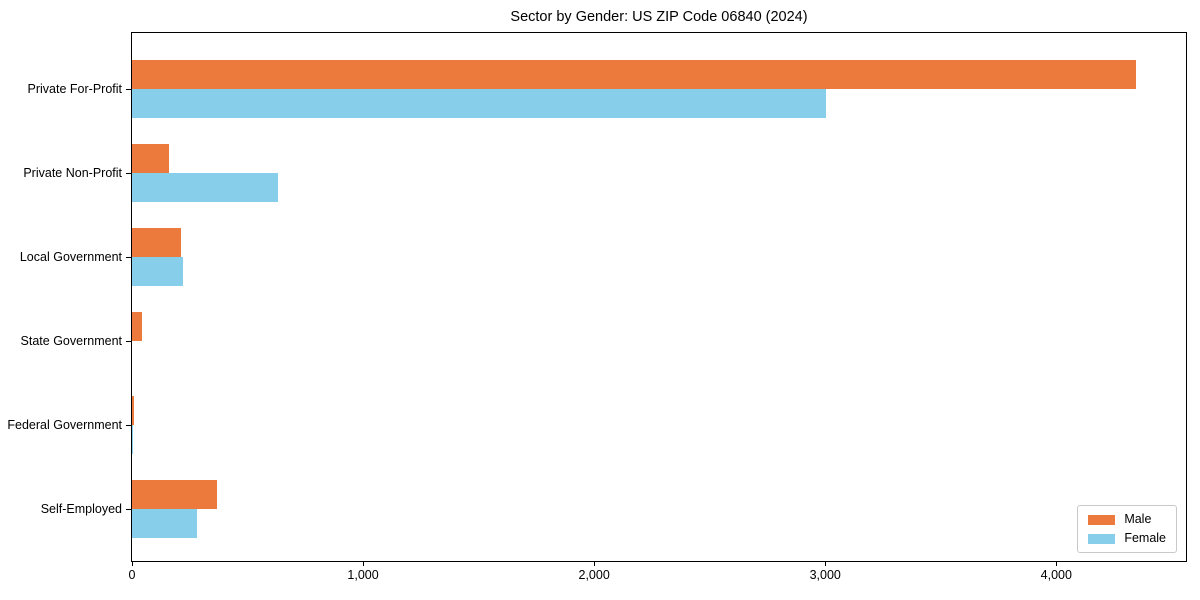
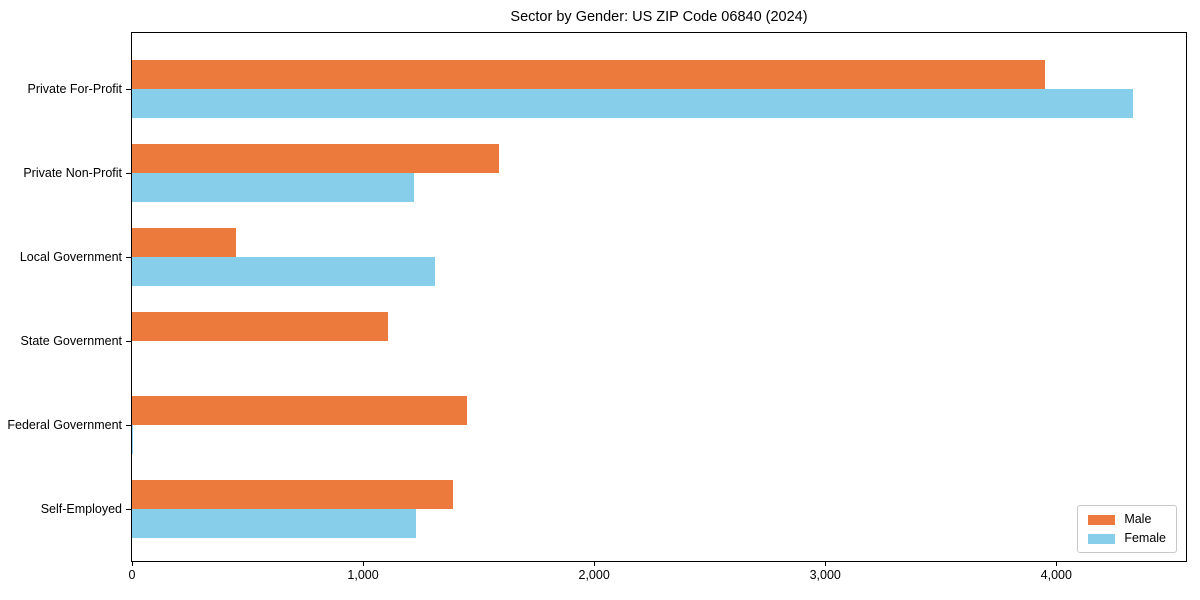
Male/Private For-Profit: 4340 -> 3950
Female/Private For-Profit: 3000 -> 4330
Male/Private Non-Profit: 160 -> 1590
Female/Private Non-Profit: 630 -> 1220
Male/Local Government: 210 -> 450
Female/Local Government: 220 -> 1310
Male/State Government: 40 -> 1110
Male/Federal Government: 10 -> 1450
Male/Self-Employed: 370 -> 1390
Female/Self-Employed: 280 -> 1230
